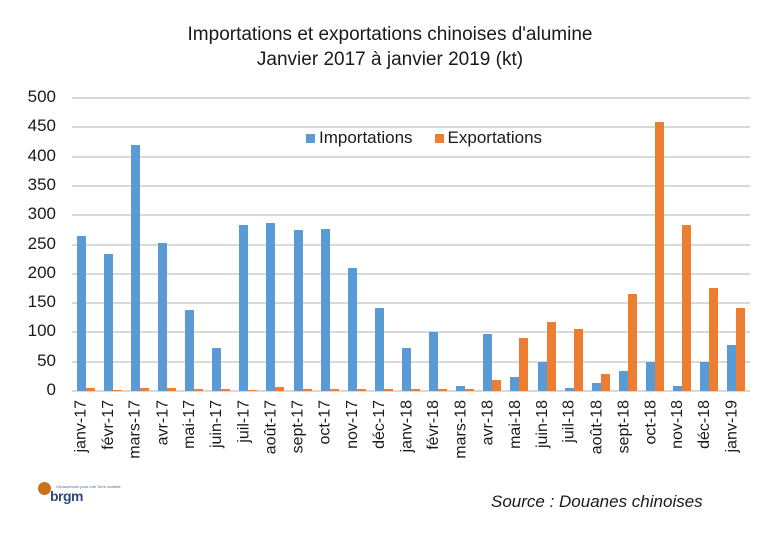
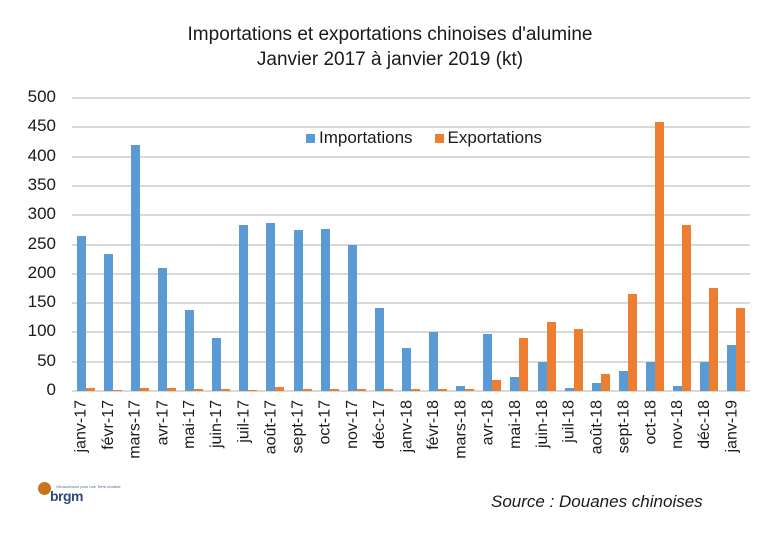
Importations/avr-17: 250 -> 210
Importations/juin-17: 70 -> 90
Importations/nov-17: 210 -> 250
